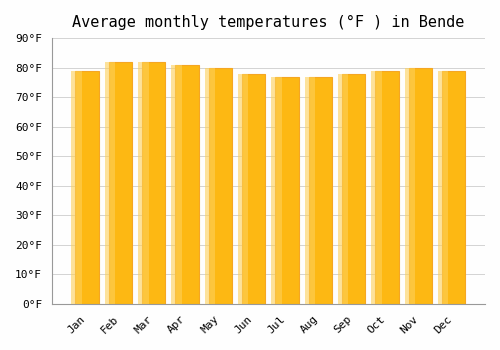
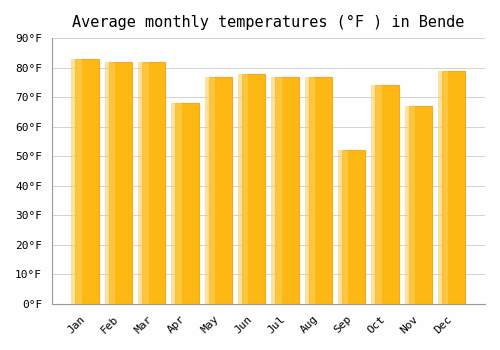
Jan: 79°F -> 83°F
Apr: 81°F -> 68°F
May: 80°F -> 77°F
Sep: 78°F -> 52°F
Oct: 79°F -> 74°F
Nov: 80°F -> 67°F
